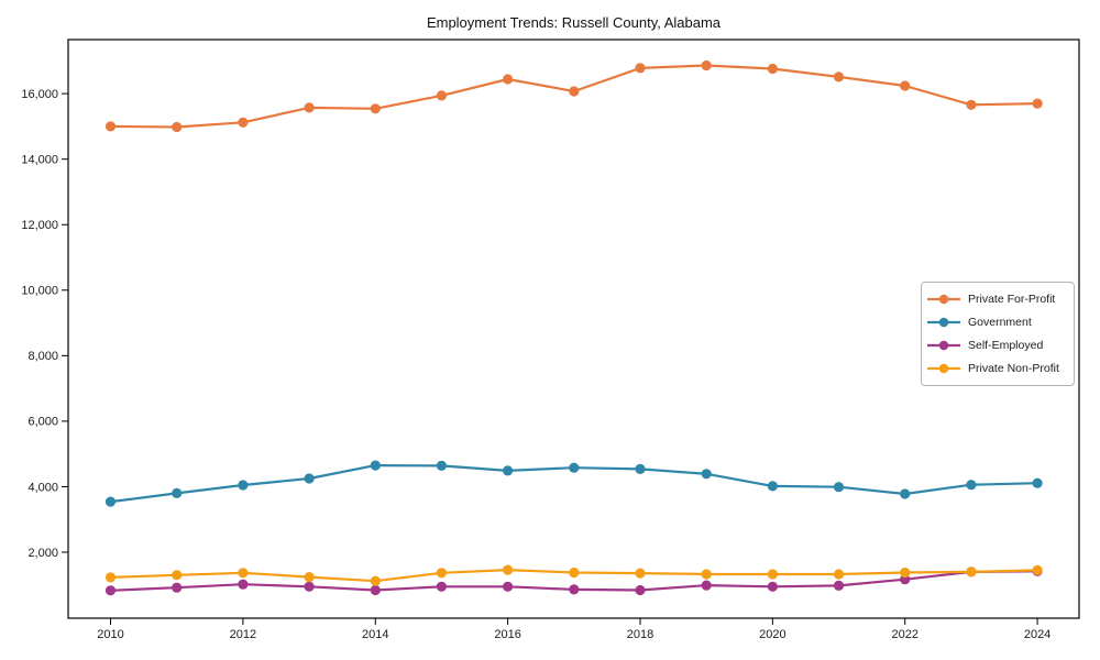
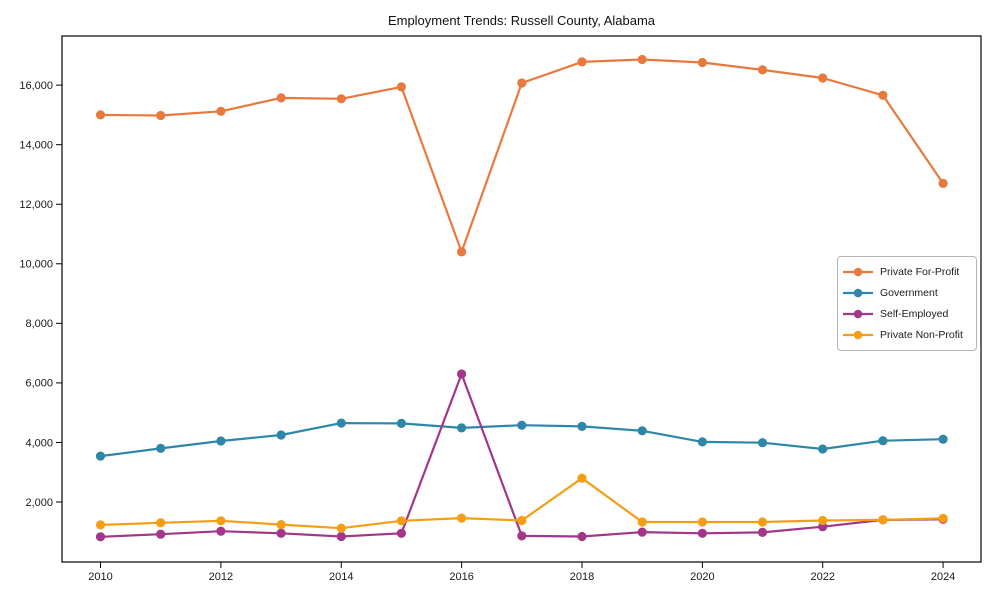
Private For-Profit/2016: 16400 -> 10400
Self-Employed/2016: 1000 -> 6300
Private Non-Profit/2018: 1400 -> 2800
Private For-Profit/2024: 15700 -> 12700
